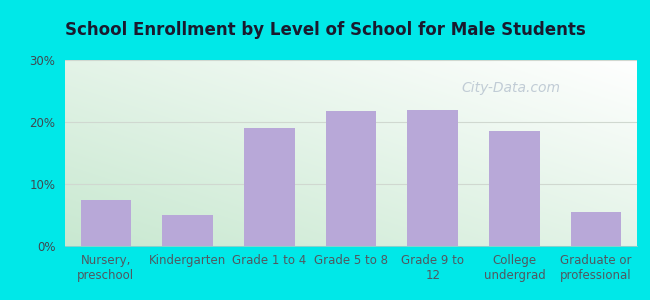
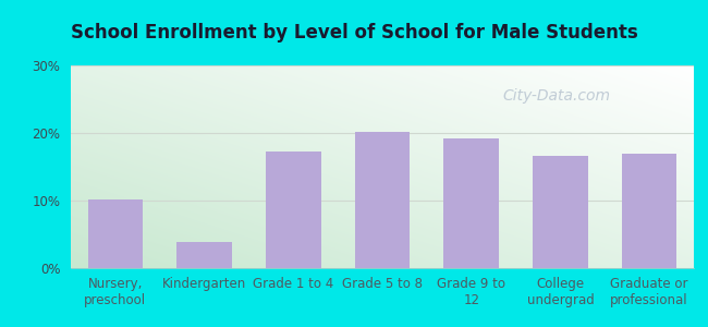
Nursery, preschool: 7.5% -> 10.2%
Kindergarten: 5.0% -> 3.8%
Grade 1 to 4: 19.0% -> 17.2%
Grade 5 to 8: 21.8% -> 20.2%
Grade 9 to 12: 22.0% -> 19.2%
College undergrad: 18.5% -> 16.6%
Graduate or professional: 5.5% -> 17.0%
